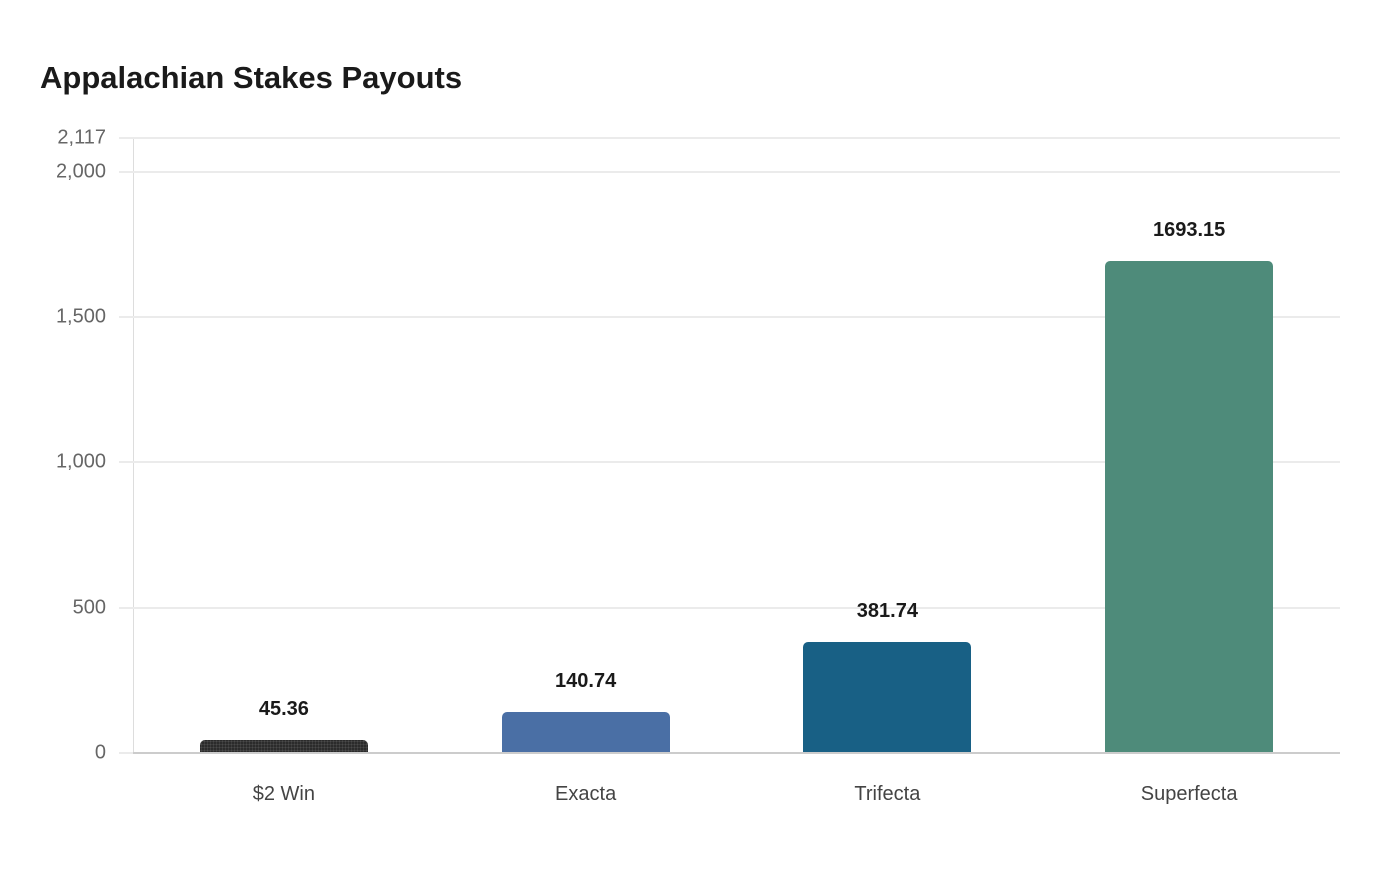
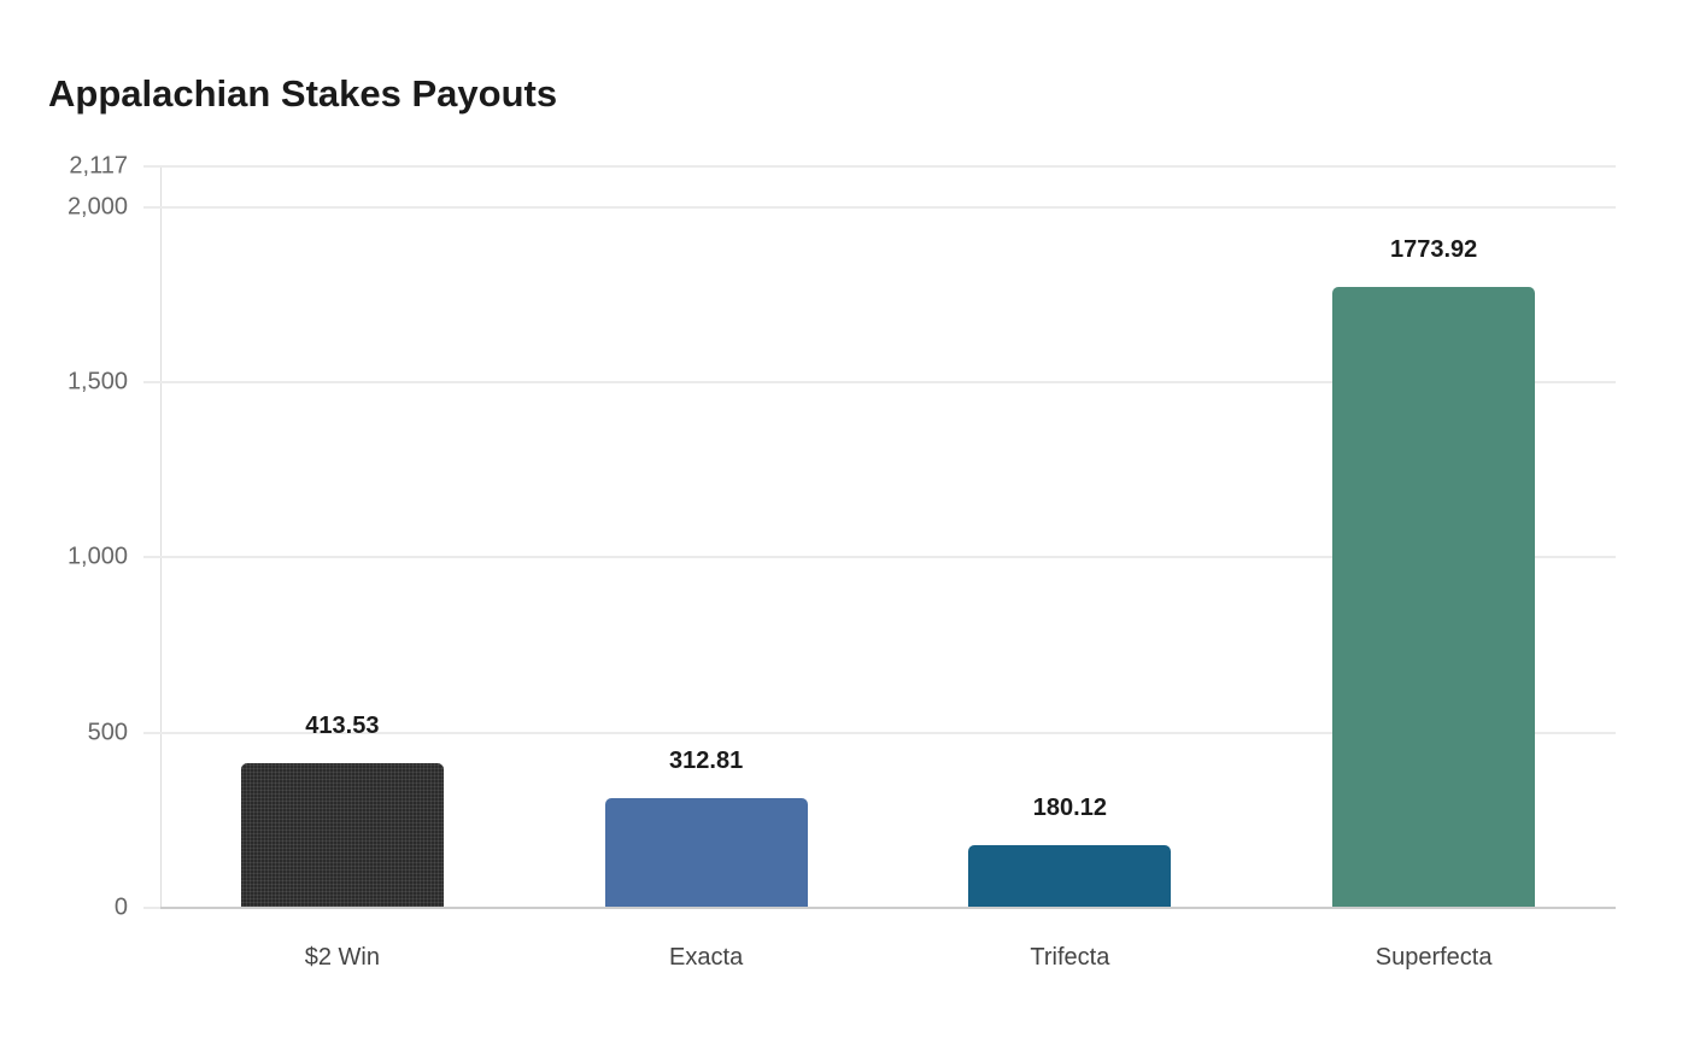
$2 Win: 45.36 -> 413.53
Exacta: 140.74 -> 312.81
Trifecta: 381.74 -> 180.12
Superfecta: 1693.15 -> 1773.92
